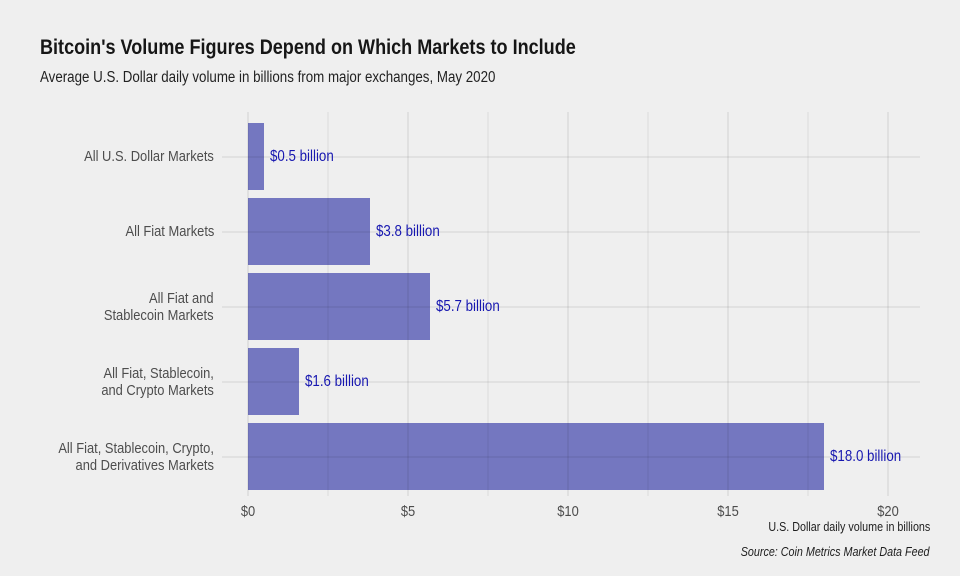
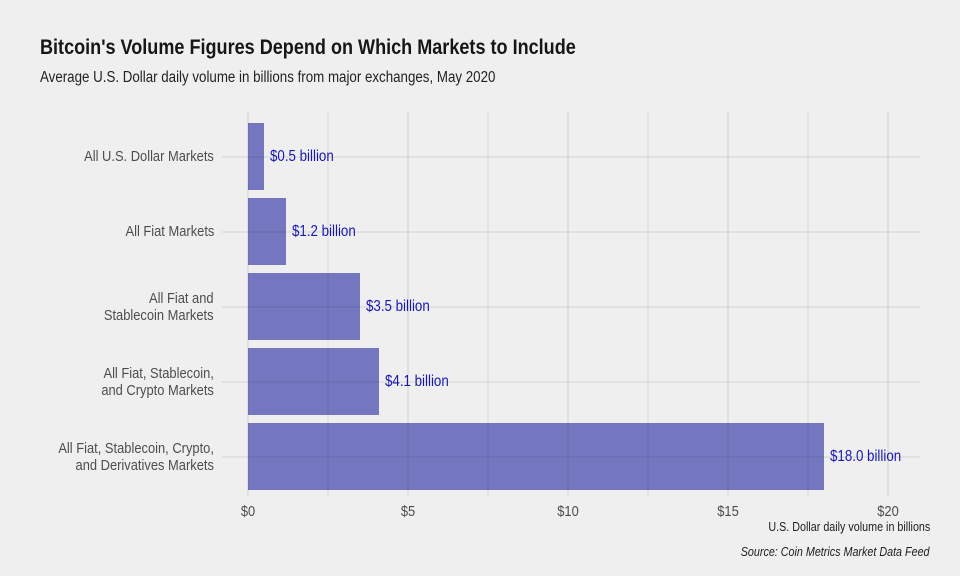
All Fiat Markets: $3.8 -> $1.2
All Fiat and Stablecoin Markets: $5.7 -> $3.5
All Fiat, Stablecoin, and Crypto Markets: $1.6 -> $4.1
